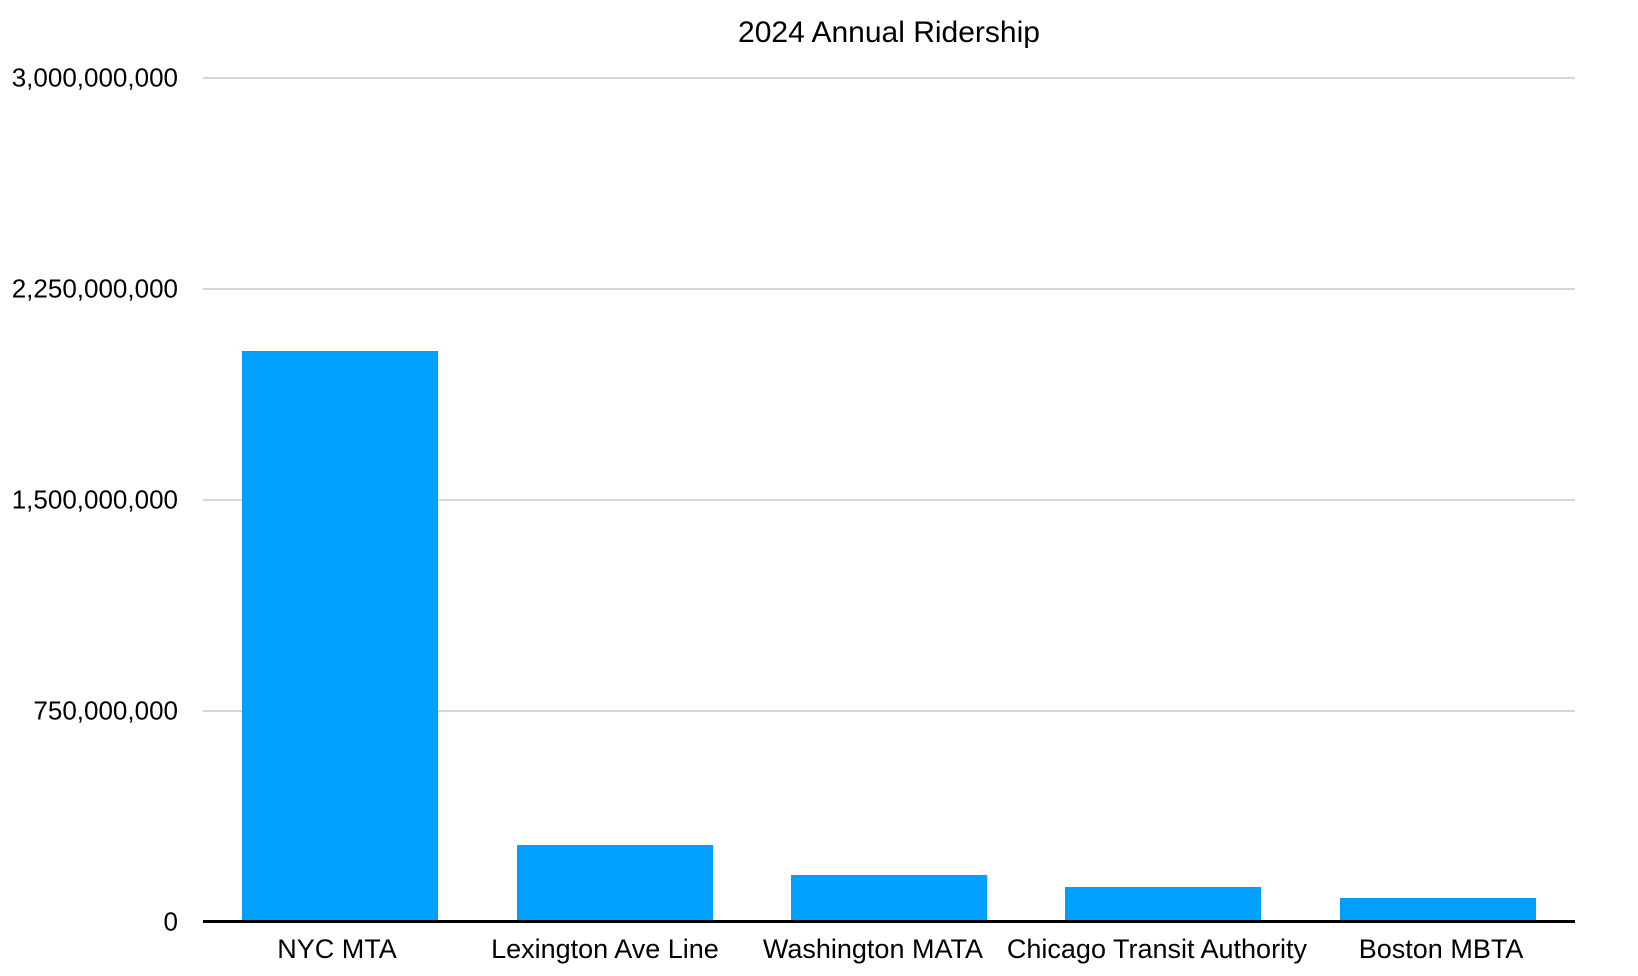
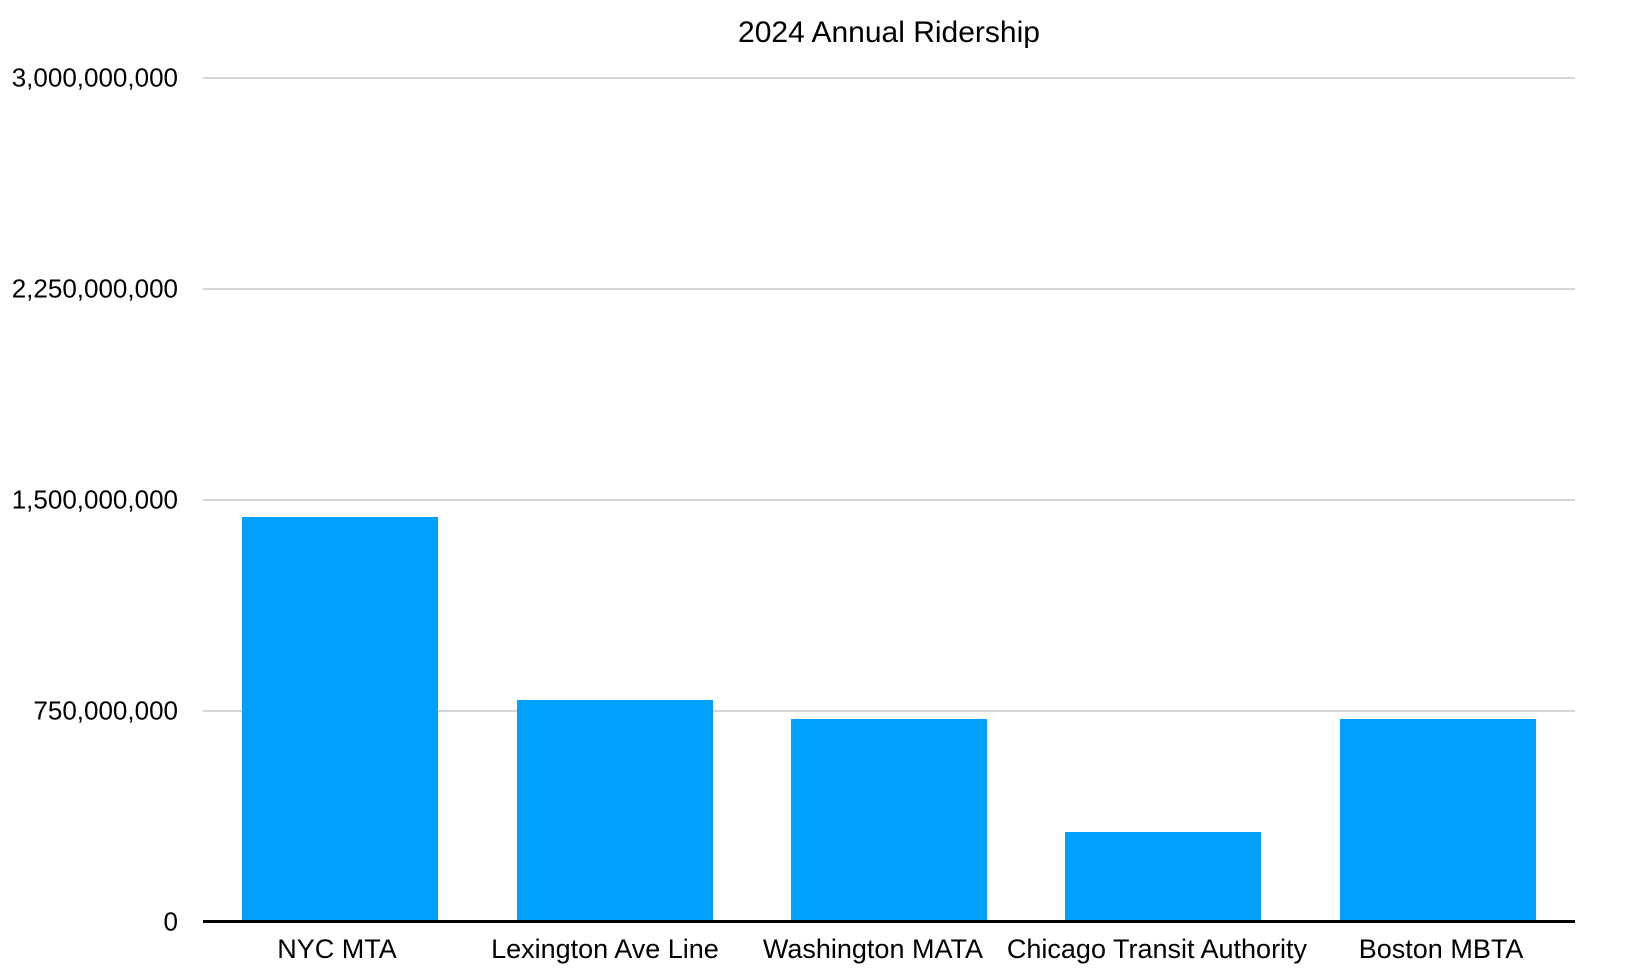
NYC MTA: 2030000000 -> 1440000000
Lexington Ave Line: 270000000 -> 790000000
Washington MATA: 170000000 -> 720000000
Chicago Transit Authority: 120000000 -> 320000000
Boston MBTA: 80000000 -> 720000000
